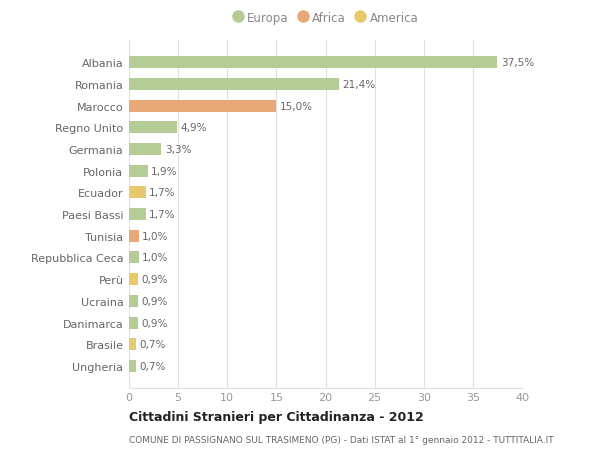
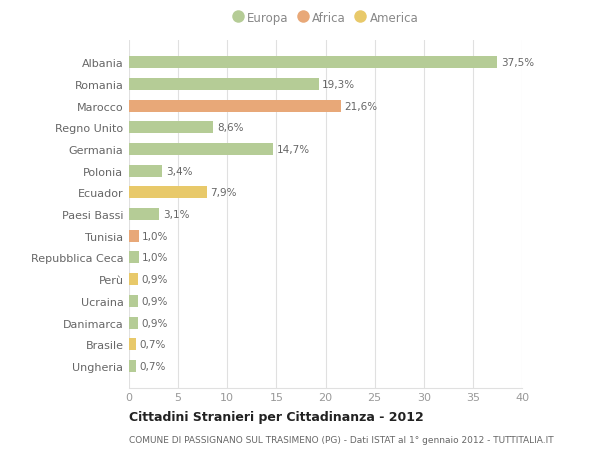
Romania: 21,4% -> 19,3%
Marocco: 15,0% -> 21,6%
Regno Unito: 4,9% -> 8,6%
Germania: 3,3% -> 14,7%
Polonia: 1,9% -> 3,4%
Ecuador: 1,7% -> 7,9%
Paesi Bassi: 1,7% -> 3,1%
